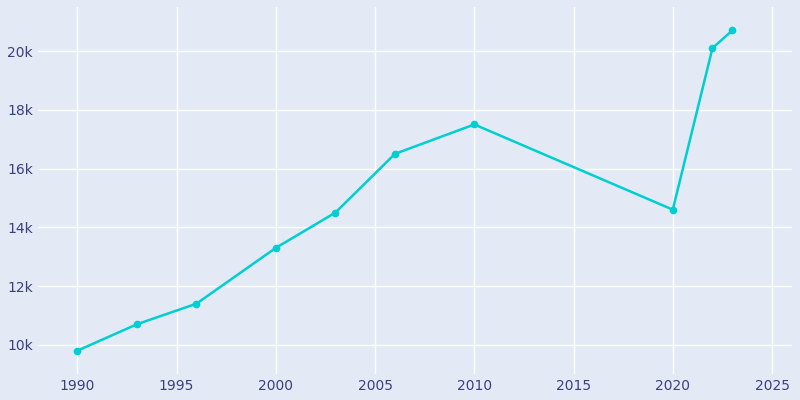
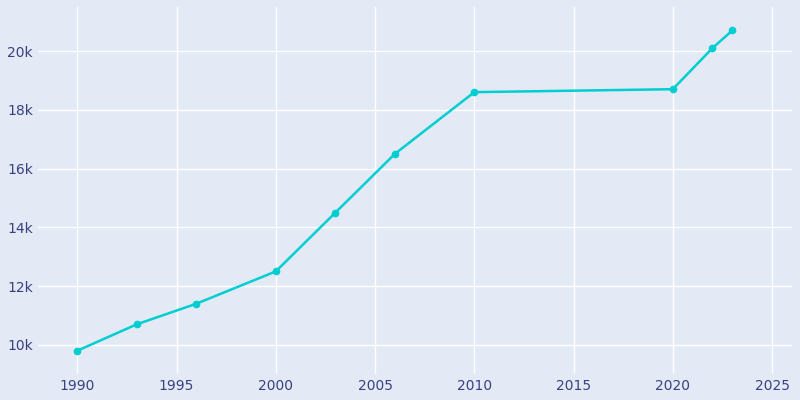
2000: 13.3k -> 12.5k
2010: 17.5k -> 18.6k
2020: 14.6k -> 18.7k
